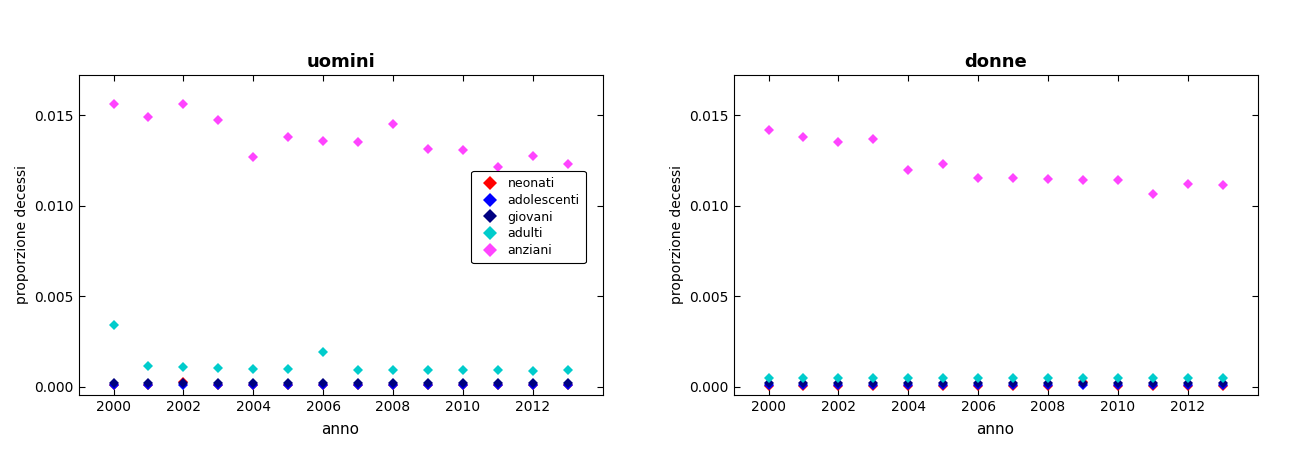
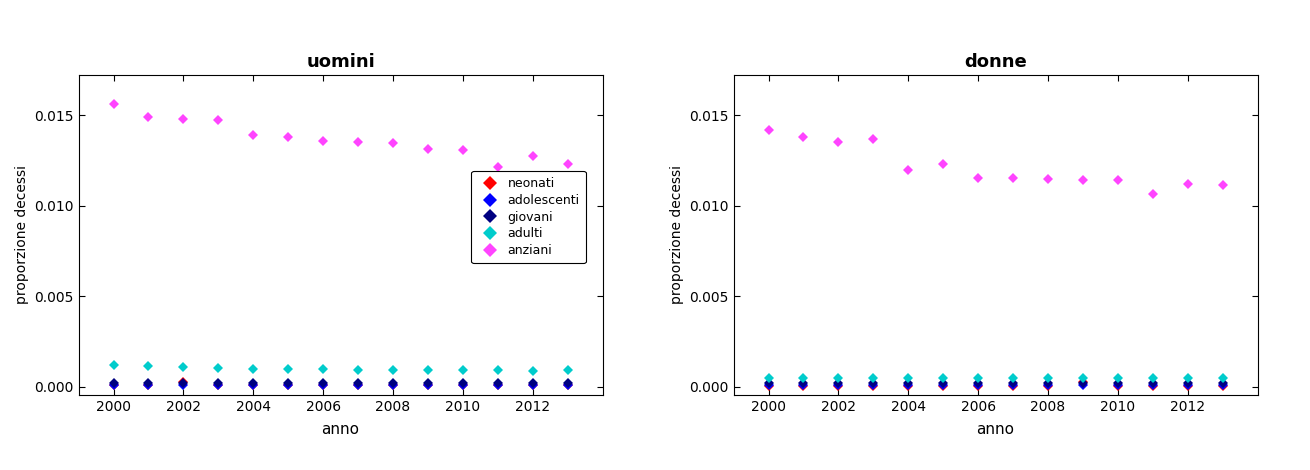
uomini/adulti/2000: 0.0034 -> 0.0012
uomini/anziani/2002: 0.0156 -> 0.0148
uomini/anziani/2004: 0.0127 -> 0.0139
uomini/adulti/2006: 0.0019 -> 0.0009
uomini/anziani/2008: 0.0145 -> 0.0135
